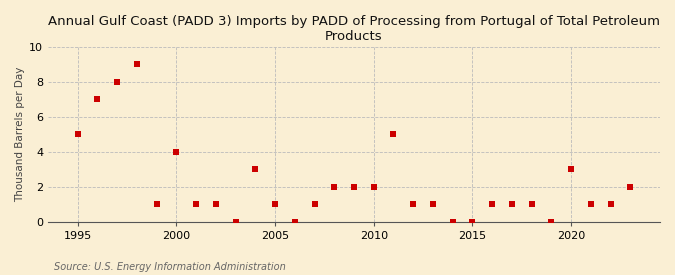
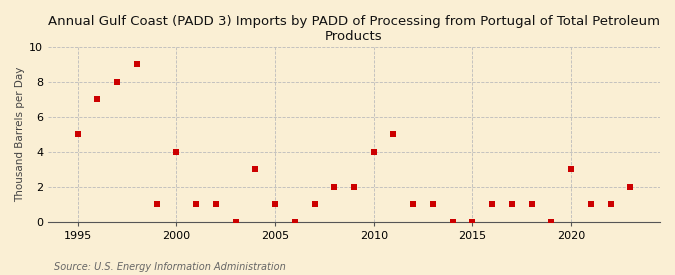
2010: 2 -> 4
